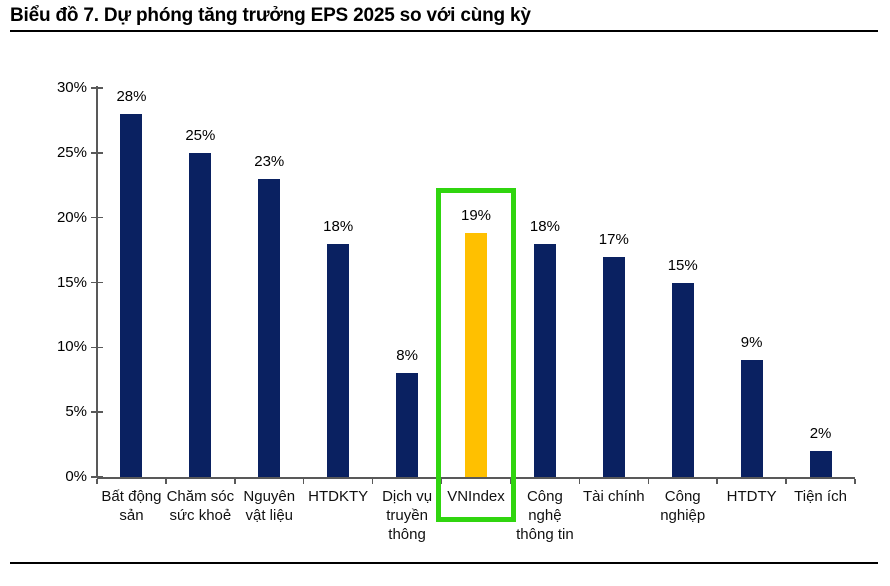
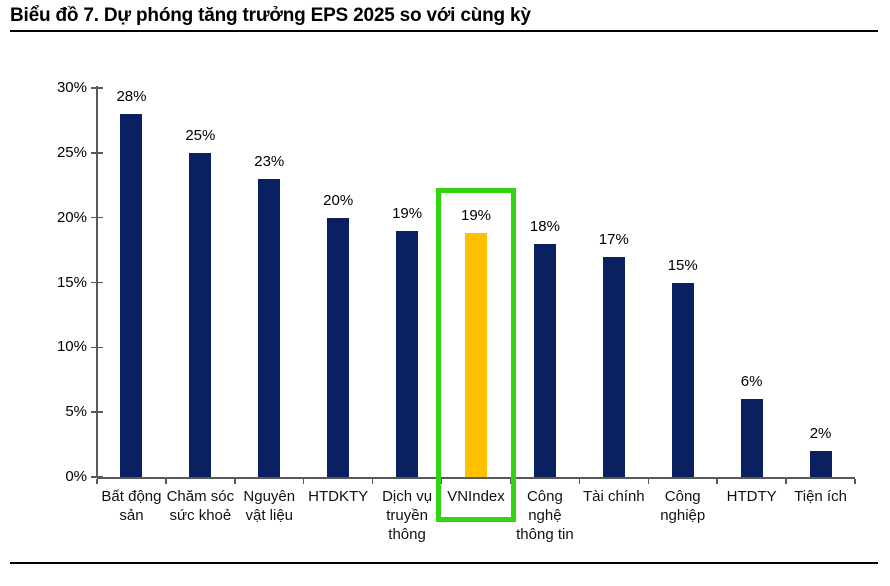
HTDKTY: 18% -> 20%
Dịch vụ truyền thông: 8% -> 19%
HTDTY: 9% -> 6%
